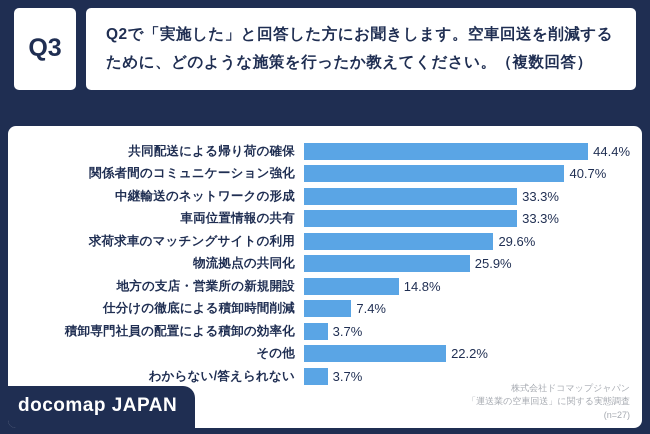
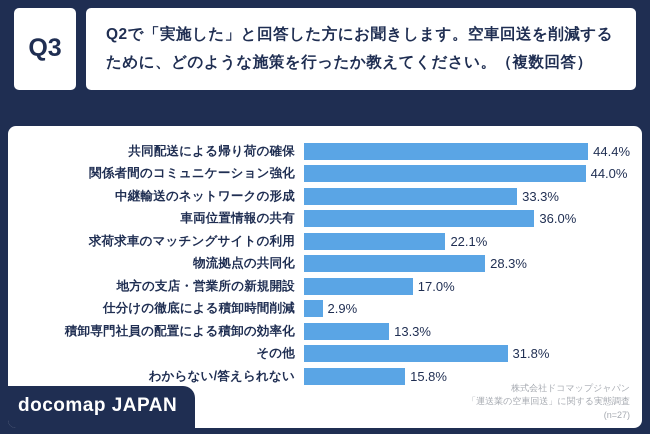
関係者間のコミュニケーション強化: 40.7% -> 44.0%
車両位置情報の共有: 33.3% -> 36.0%
求荷求車のマッチングサイトの利用: 29.6% -> 22.1%
物流拠点の共同化: 25.9% -> 28.3%
地方の支店・営業所の新規開設: 14.8% -> 17.0%
仕分けの徹底による積卸時間削減: 7.4% -> 2.9%
積卸専門社員の配置による積卸の効率化: 3.7% -> 13.3%
その他: 22.2% -> 31.8%
わからない/答えられない: 3.7% -> 15.8%
